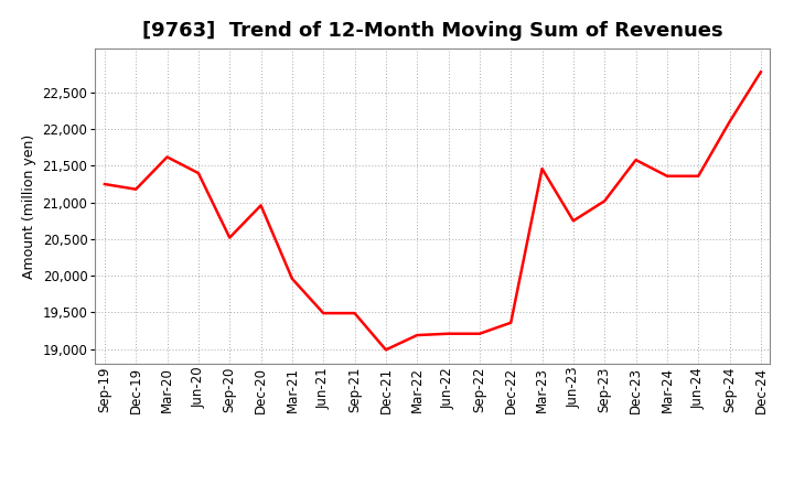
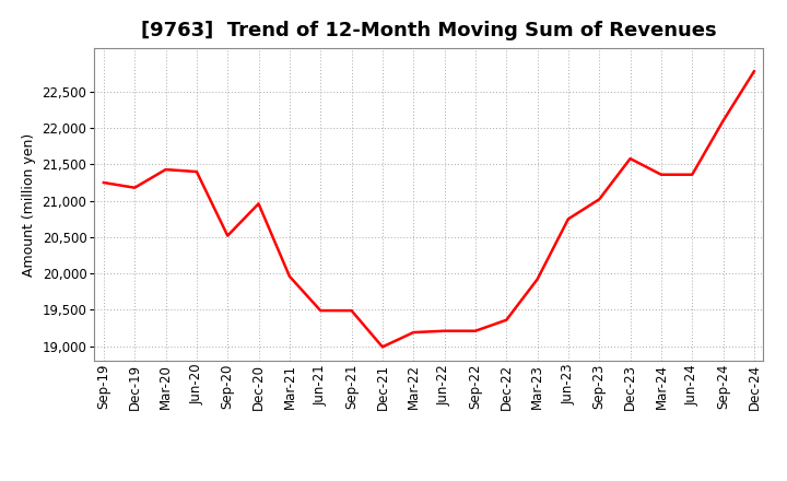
Mar-20: 21,620 -> 21,430
Mar-23: 21,460 -> 19,920
